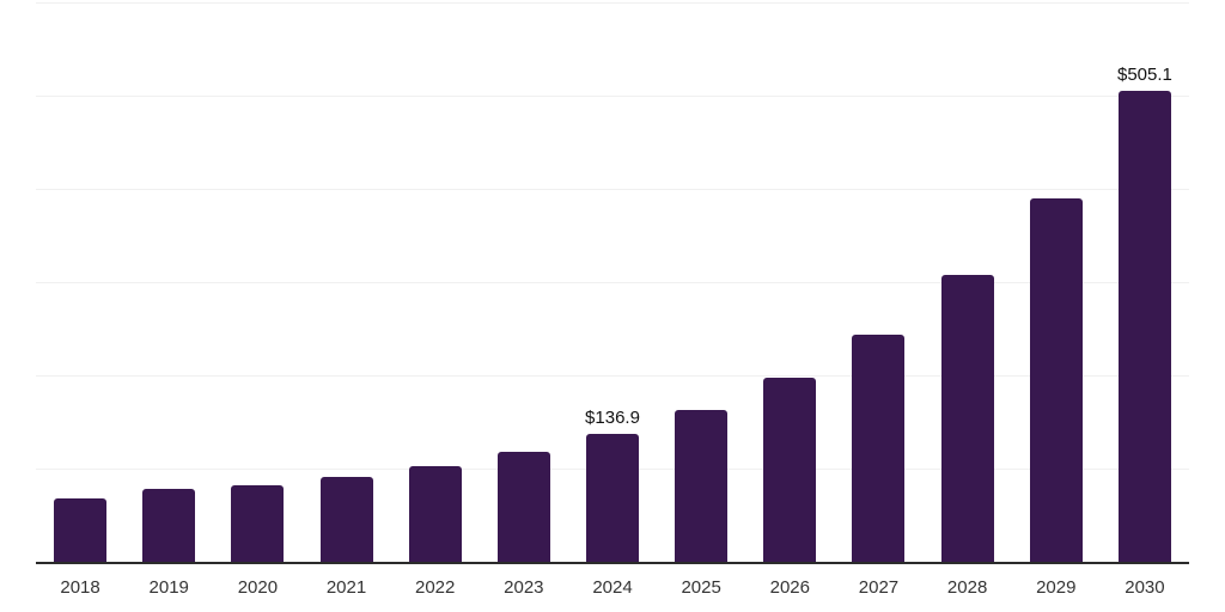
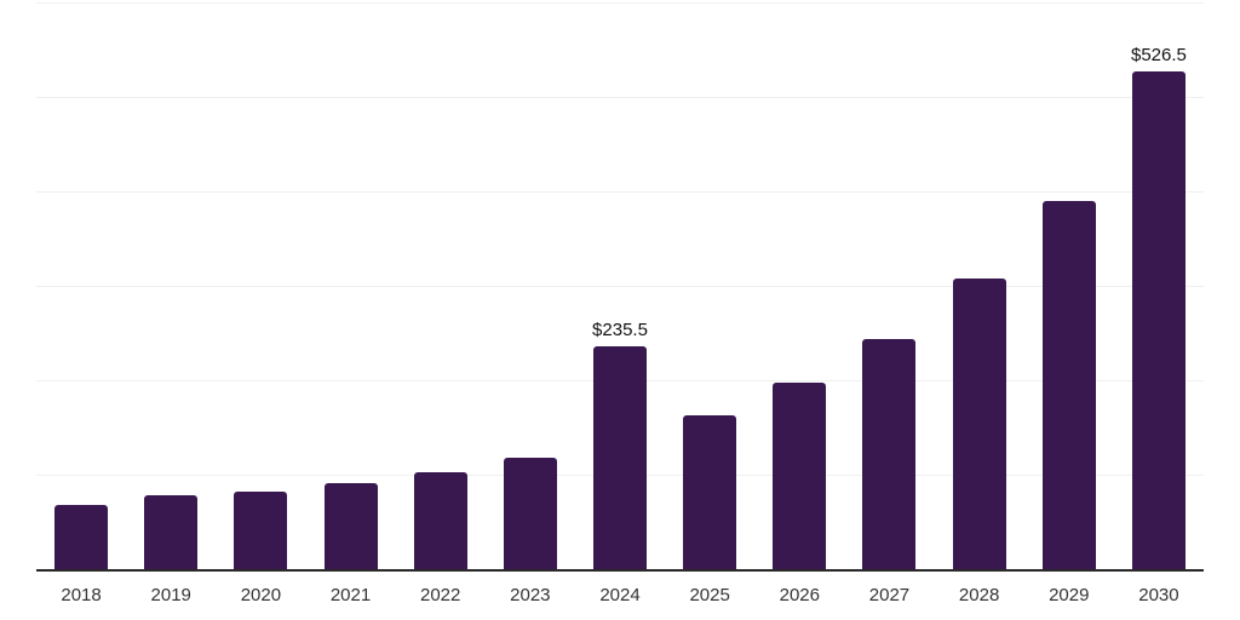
2024: $136.9 -> $235.5
2030: $505.1 -> $526.5
